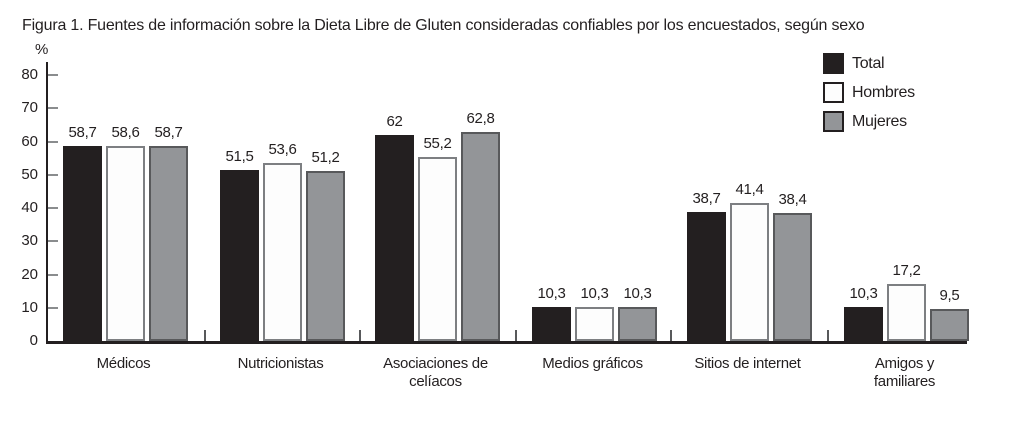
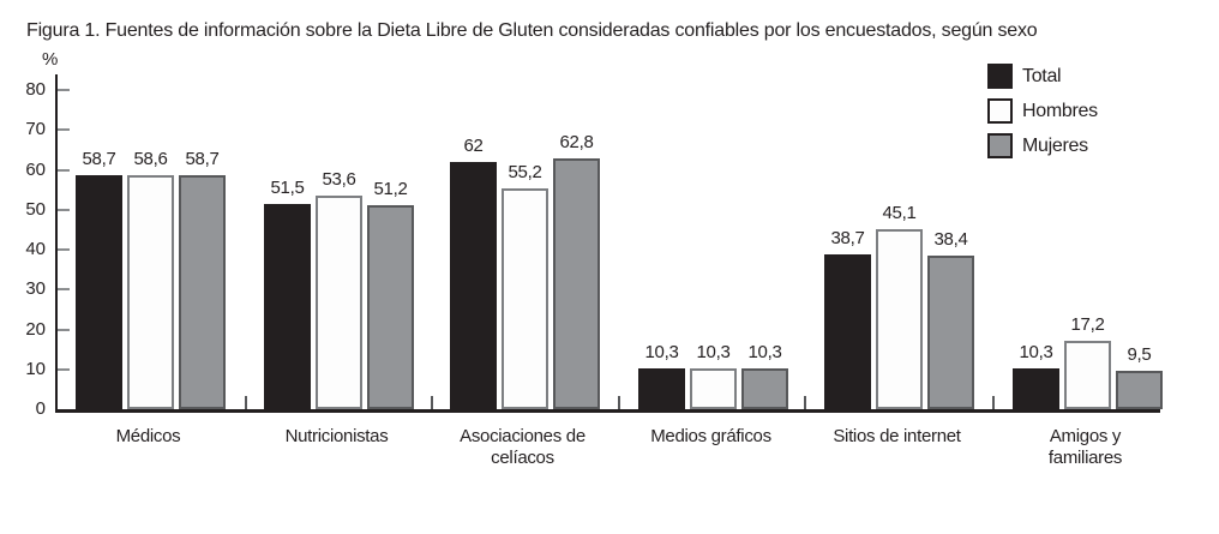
Hombres/Sitios de internet: 41,4 -> 45,1
